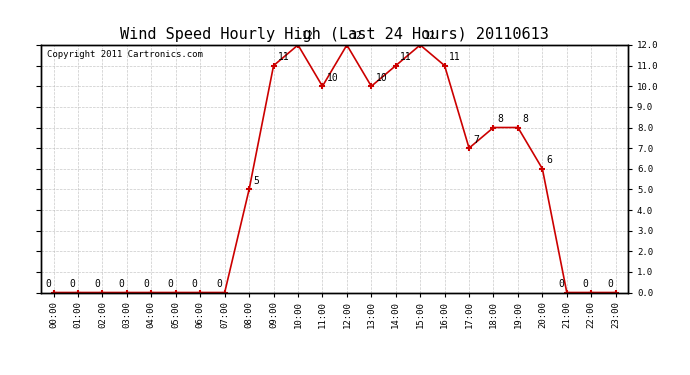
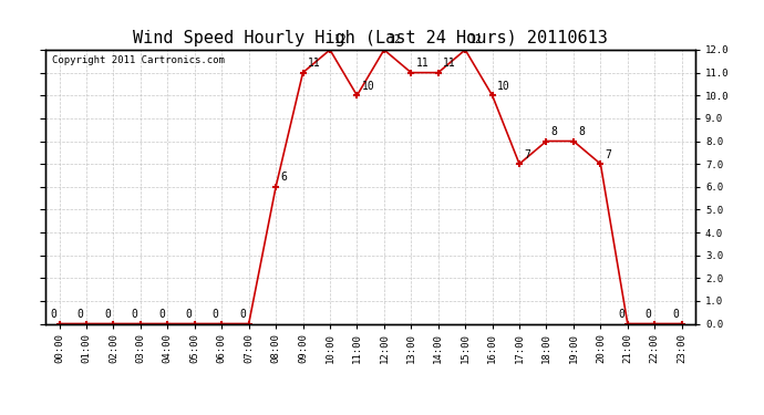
08:00: 5 -> 6
13:00: 10 -> 11
16:00: 11 -> 10
20:00: 6 -> 7
